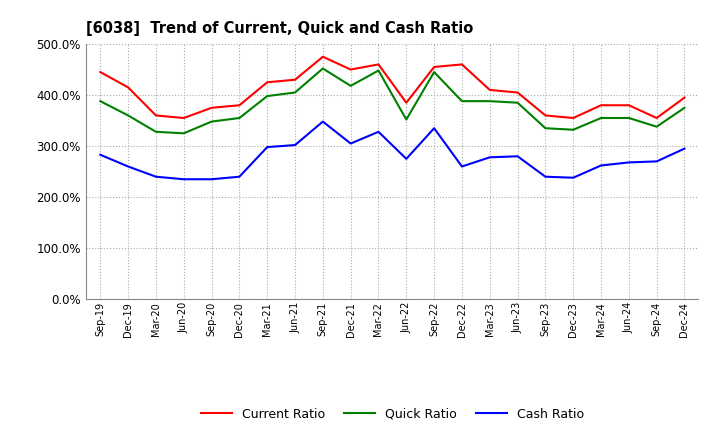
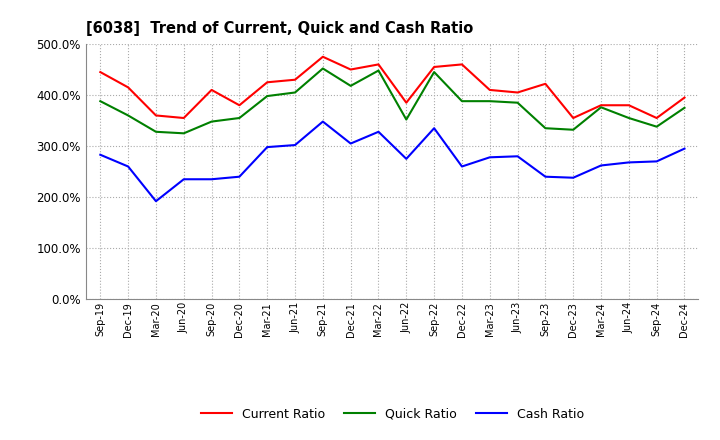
Cash Ratio/Mar-20: 240% -> 192%
Current Ratio/Sep-20: 375% -> 410%
Current Ratio/Sep-23: 360% -> 422%
Quick Ratio/Mar-24: 355% -> 376%
